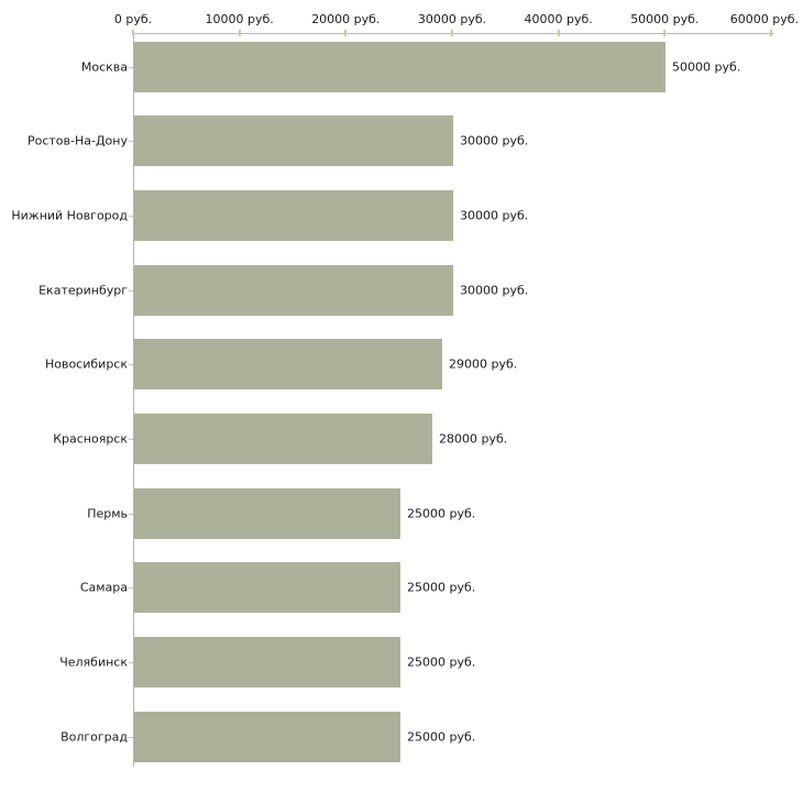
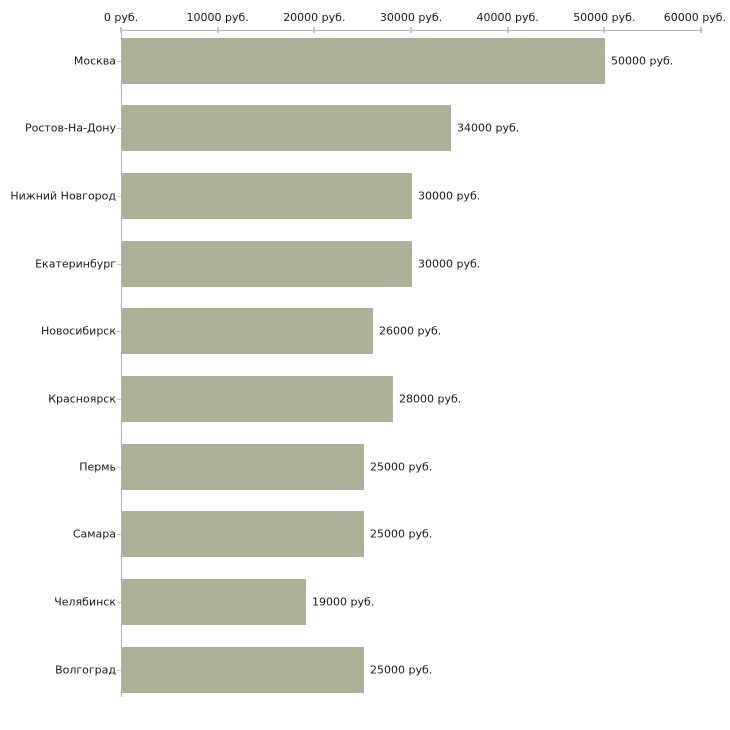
Ростов-На-Дону: 30000 -> 34000
Новосибирск: 29000 -> 26000
Челябинск: 25000 -> 19000
